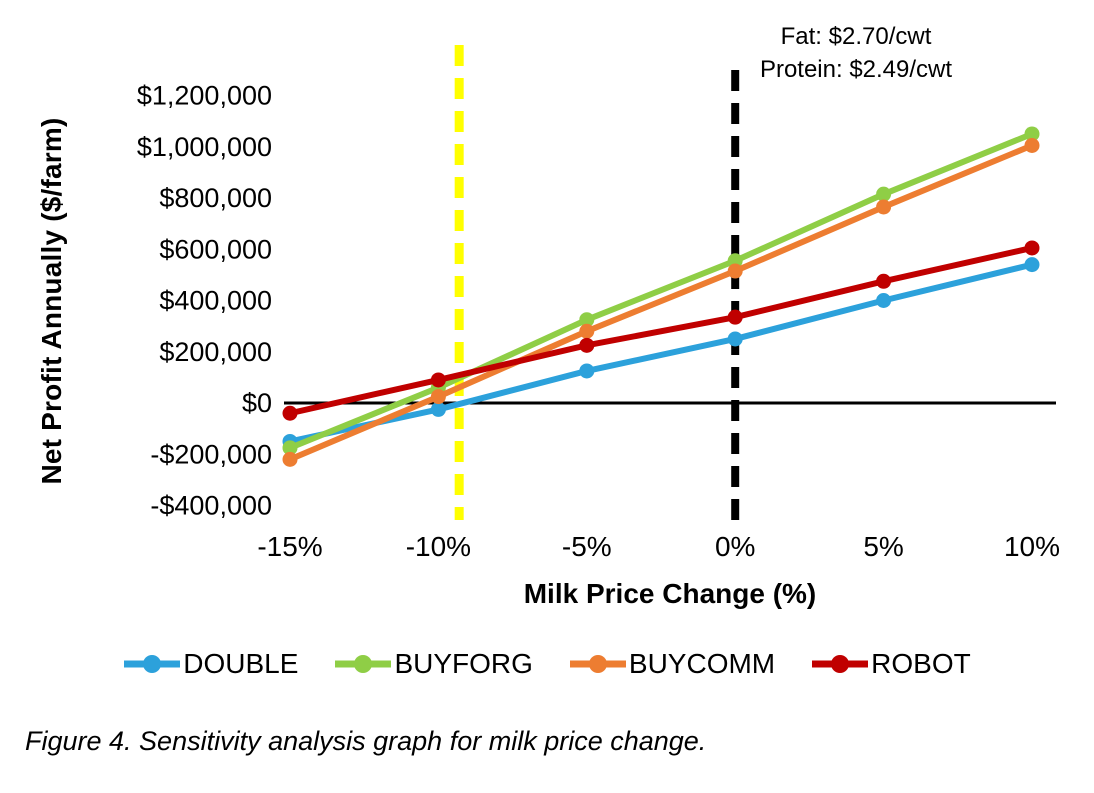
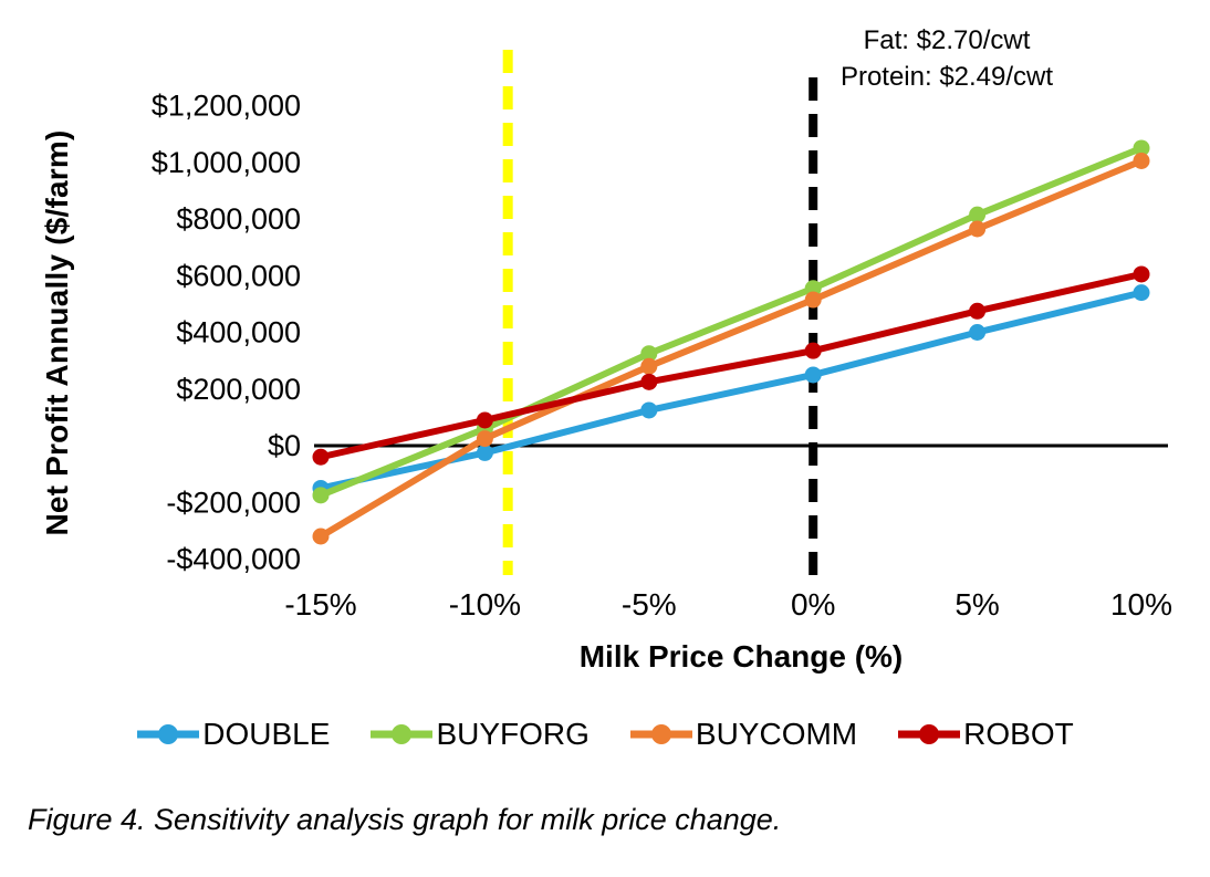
BUYCOMM/-15%: -$220000 -> -$320000
